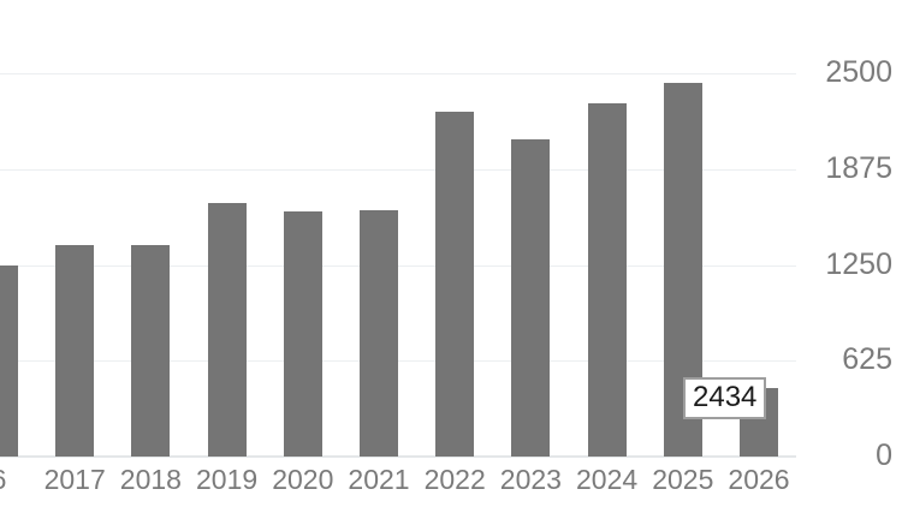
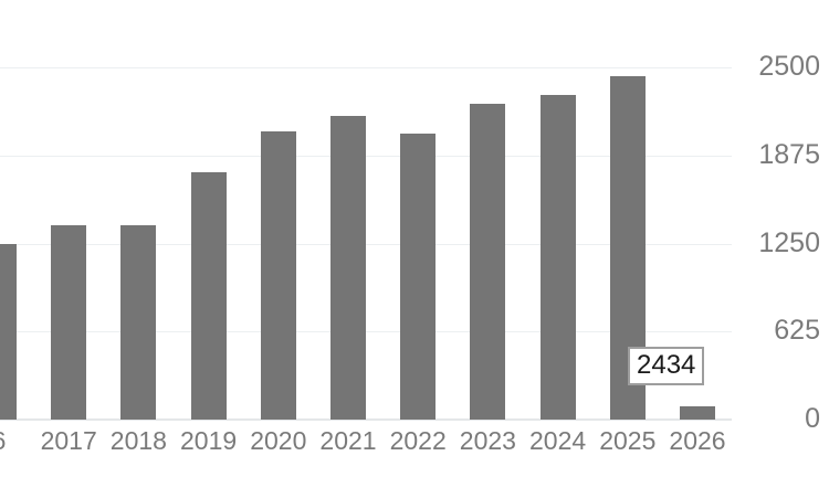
2019: 1650 -> 1760
2020: 1600 -> 2050
2021: 1610 -> 2160
2022: 2250 -> 2030
2023: 2070 -> 2240
2026: 450 -> 90
